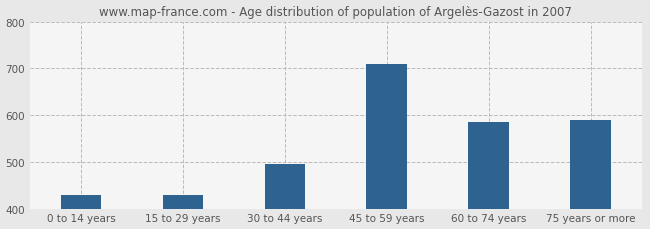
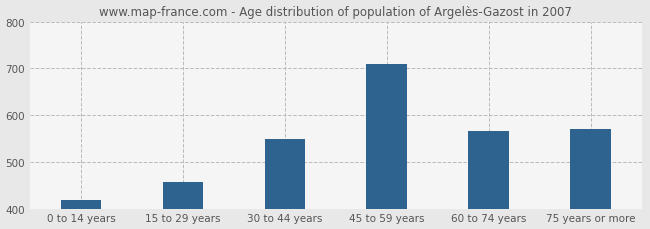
0 to 14 years: 430 -> 418
15 to 29 years: 430 -> 456
30 to 44 years: 495 -> 549
60 to 74 years: 585 -> 565
75 years or more: 590 -> 570
